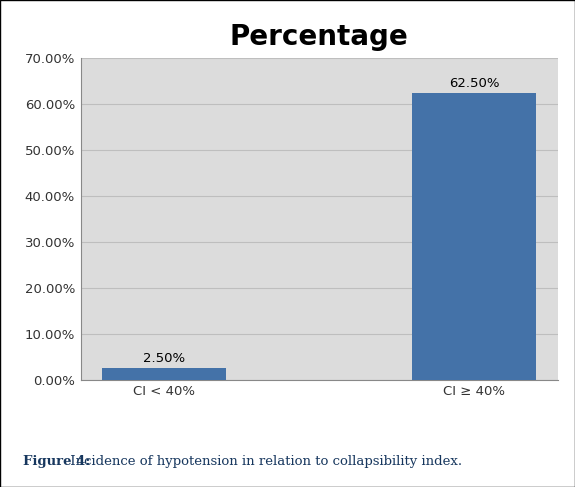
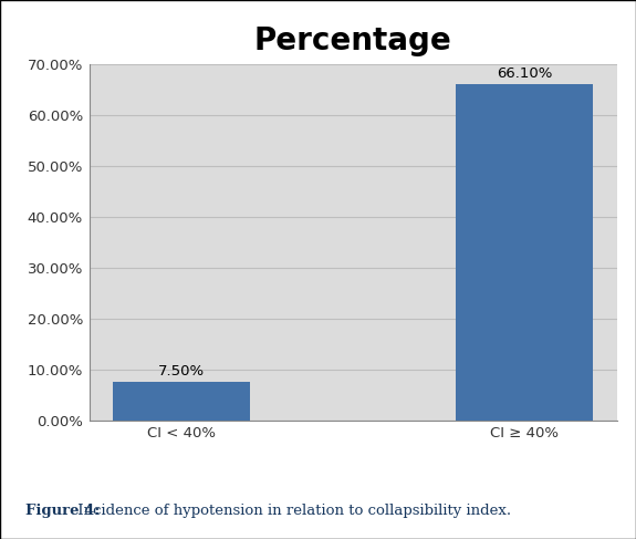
CI < 40%: 2.50% -> 7.50%
CI ≥ 40%: 62.50% -> 66.10%
